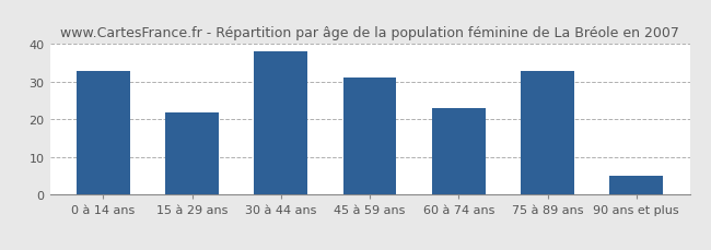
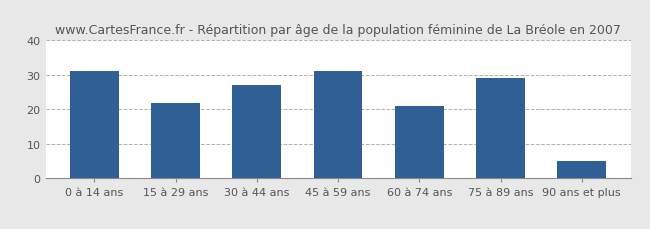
0 à 14 ans: 33 -> 31
30 à 44 ans: 38 -> 27
60 à 74 ans: 23 -> 21
75 à 89 ans: 33 -> 29
